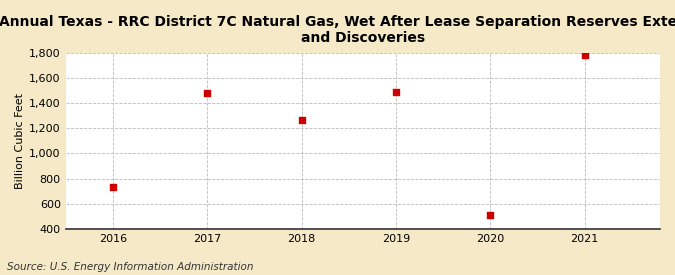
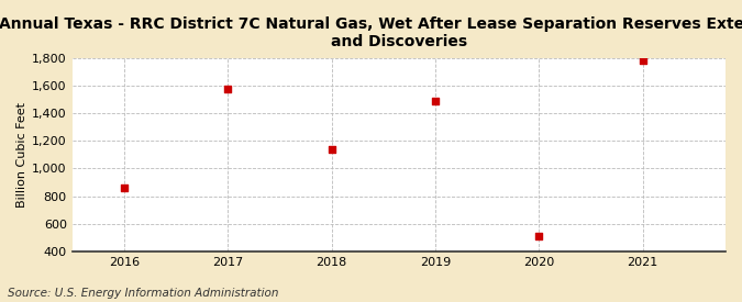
2016: 730 -> 860
2017: 1,480 -> 1,580
2018: 1,270 -> 1,140
